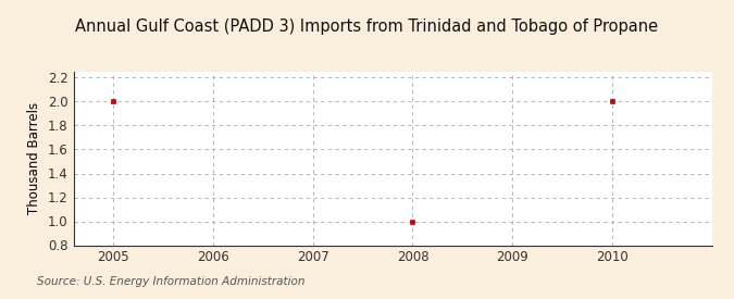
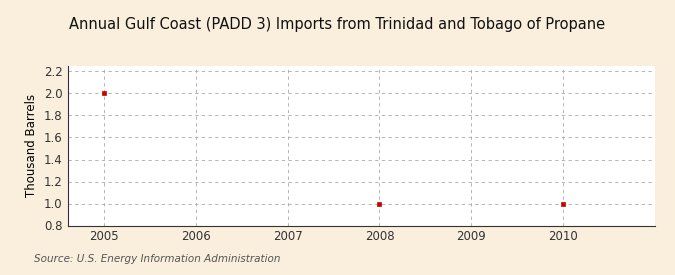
2010: 2 -> 1
